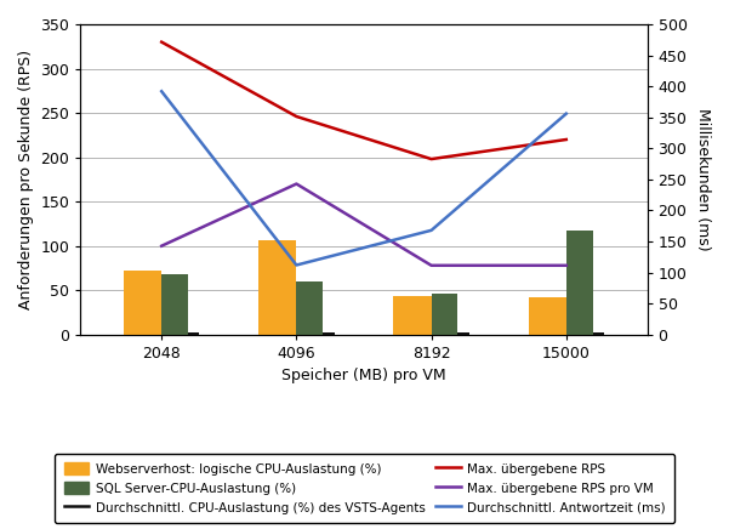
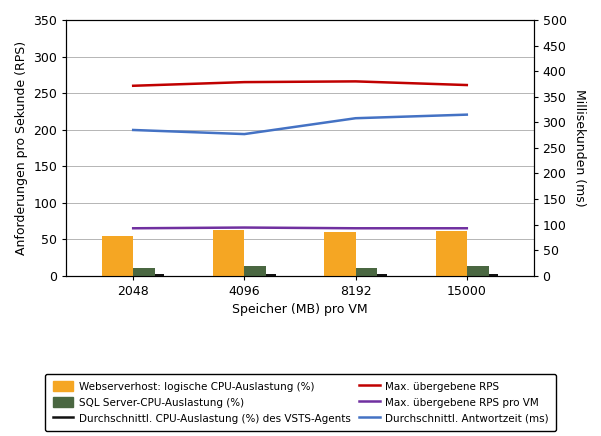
Webserverhost: logische CPU-Auslastung (%)/2048: 72 -> 55
Max. übergebene RPS/2048: 330 -> 260
Max. übergebene RPS pro VM/2048: 100 -> 65
Durchschnittl. Antwortzeit (ms)/2048: 392 -> 285
SQL Server-CPU-Auslastung (%)/2048: 68 -> 11
Webserverhost: logische CPU-Auslastung (%)/4096: 106 -> 62
Max. übergebene RPS/4096: 246 -> 265
Max. übergebene RPS pro VM/4096: 170 -> 66
Durchschnittl. Antwortzeit (ms)/4096: 112 -> 277
SQL Server-CPU-Auslastung (%)/4096: 60 -> 13
Webserverhost: logische CPU-Auslastung (%)/8192: 44 -> 60
Max. übergebene RPS/8192: 198 -> 266
Max. übergebene RPS pro VM/8192: 78 -> 65
Durchschnittl. Antwortzeit (ms)/8192: 168 -> 308
SQL Server-CPU-Auslastung (%)/8192: 46 -> 11
Webserverhost: logische CPU-Auslastung (%)/15000: 42 -> 61
Max. übergebene RPS/15000: 220 -> 261
Max. übergebene RPS pro VM/15000: 78 -> 65
Durchschnittl. Antwortzeit (ms)/15000: 356 -> 315
SQL Server-CPU-Auslastung (%)/15000: 118 -> 13
